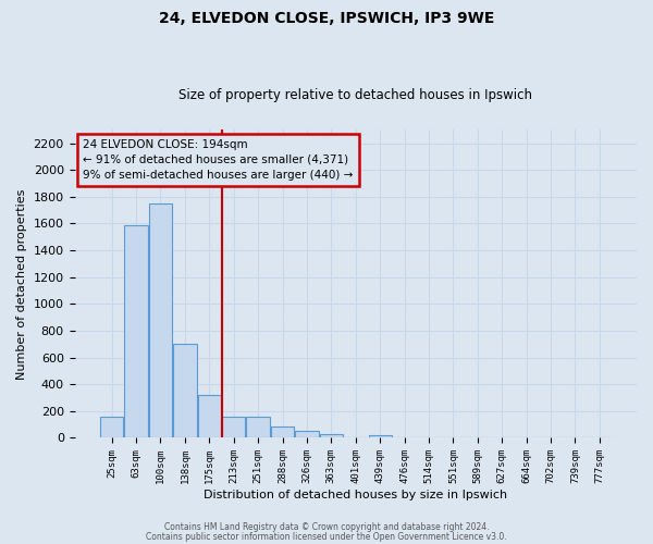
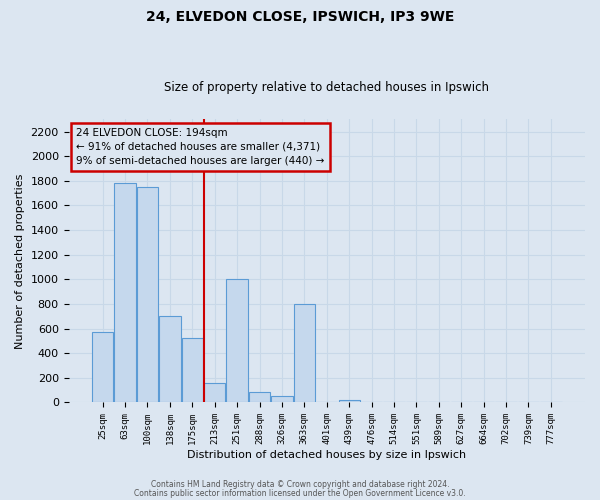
25sqm: 160 -> 570
63sqm: 1590 -> 1780
175sqm: 320 -> 520
251sqm: 160 -> 1000
363sqm: 30 -> 800
